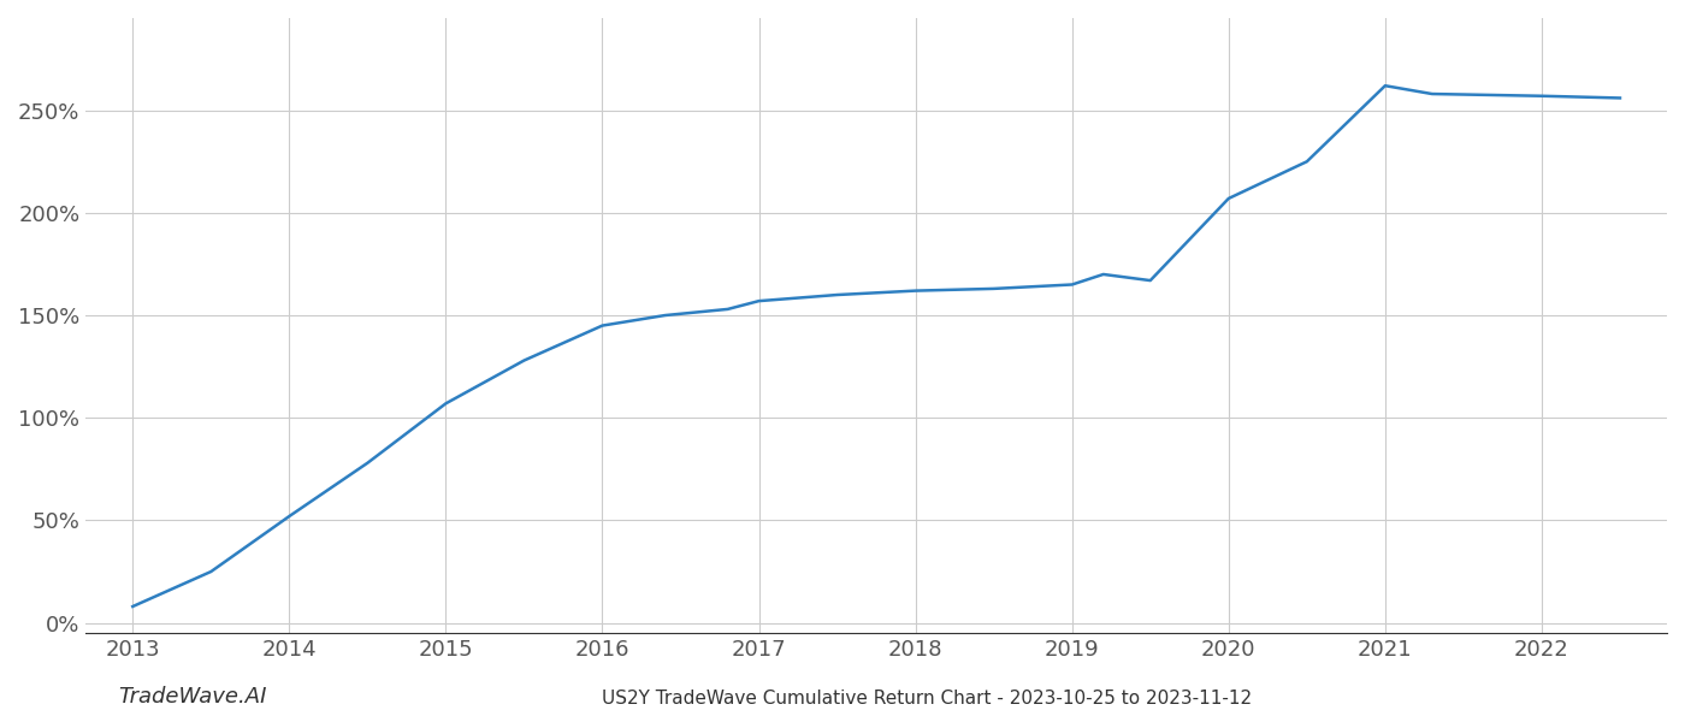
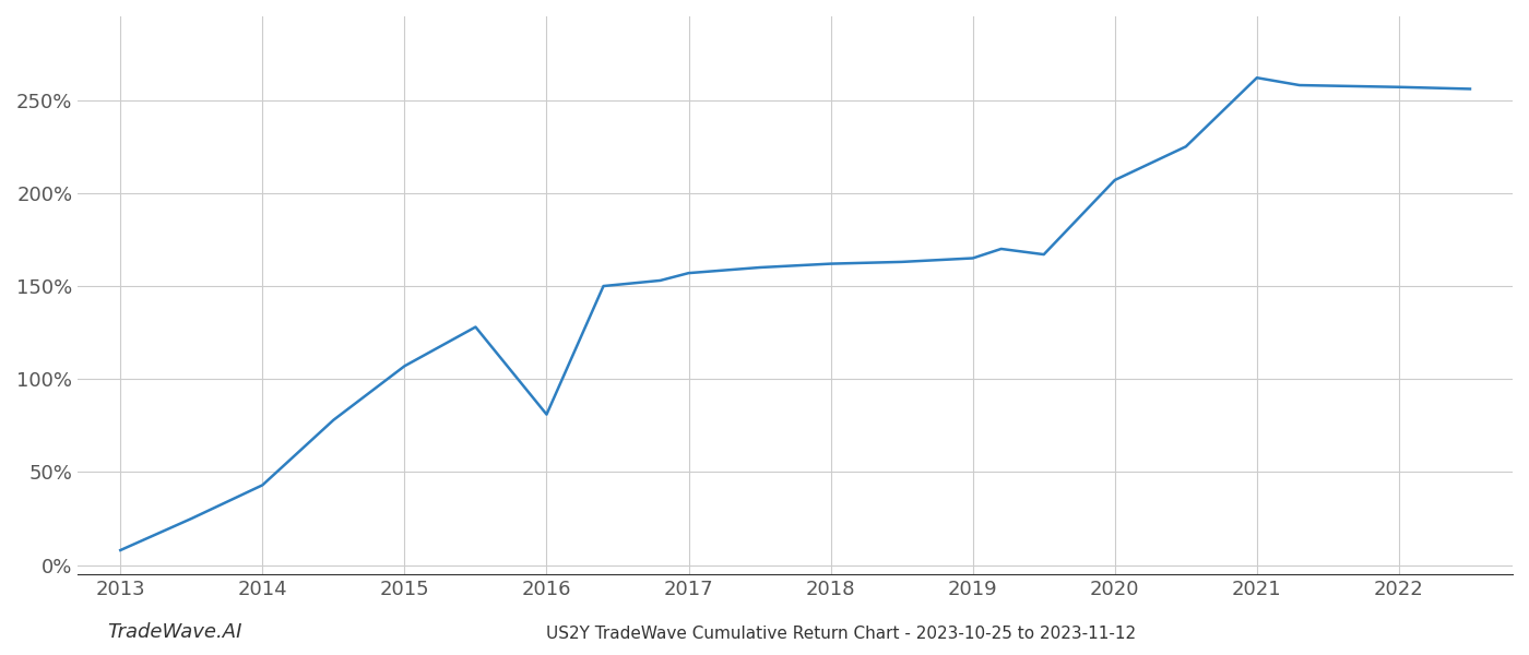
2014: 52% -> 43%
2016: 145% -> 81%
